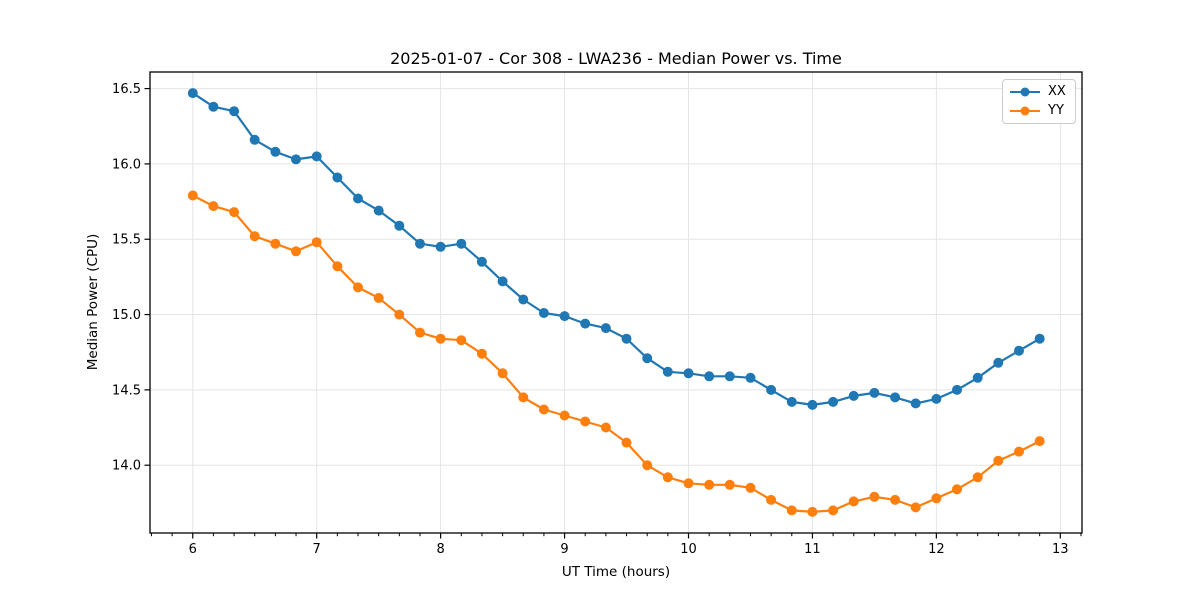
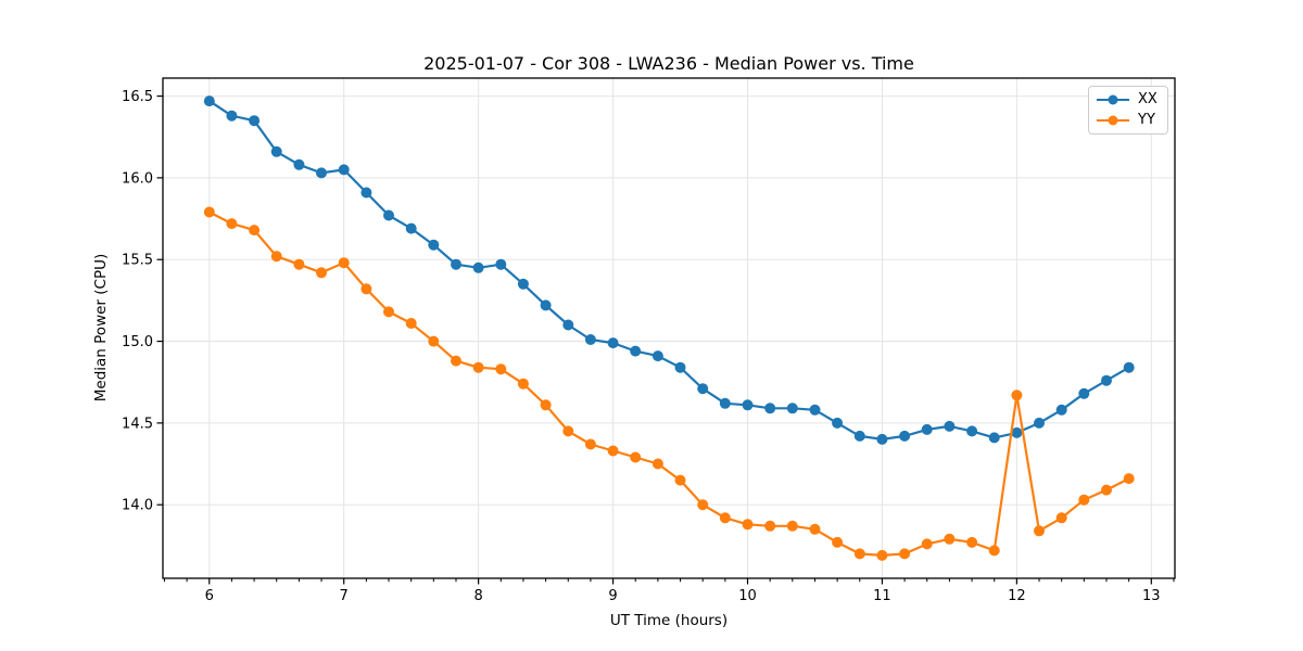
YY/12: 13.78 -> 14.67
